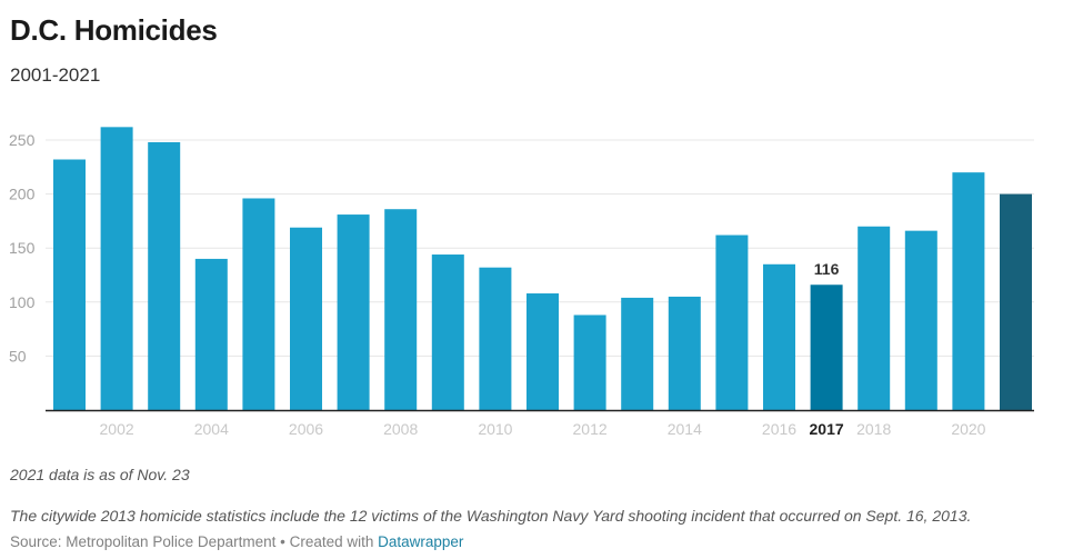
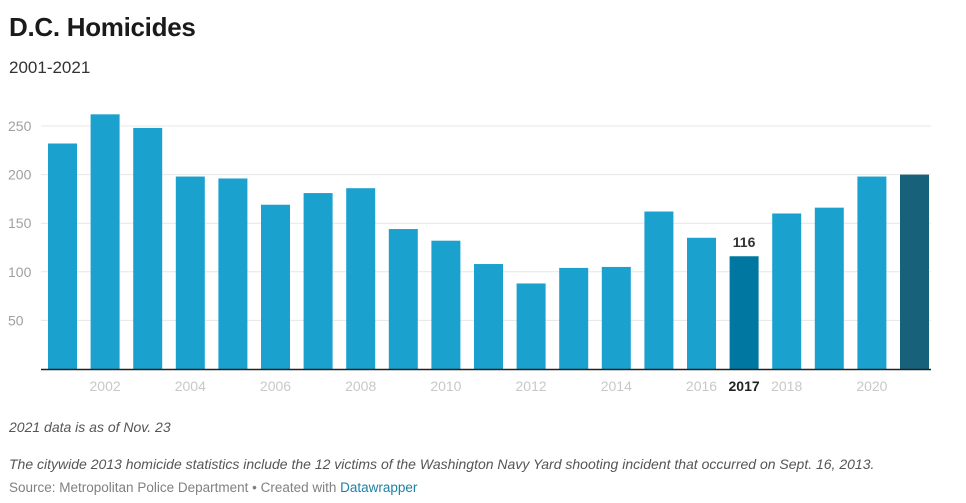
2004: 140 -> 200
2018: 170 -> 160
2020: 220 -> 200
